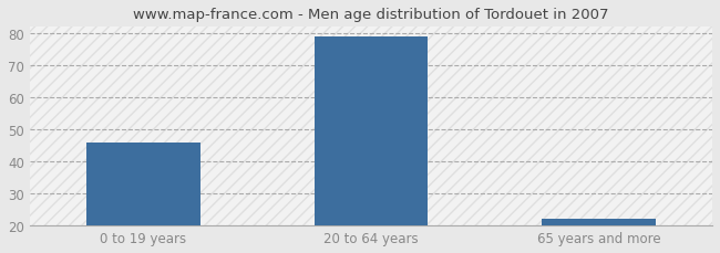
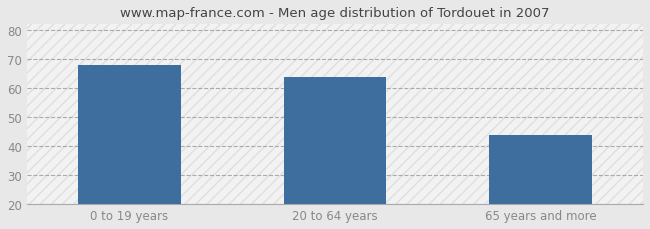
0 to 19 years: 46 -> 68
20 to 64 years: 79 -> 64
65 years and more: 22 -> 44
